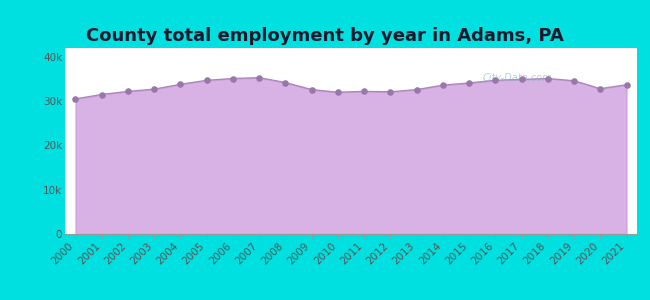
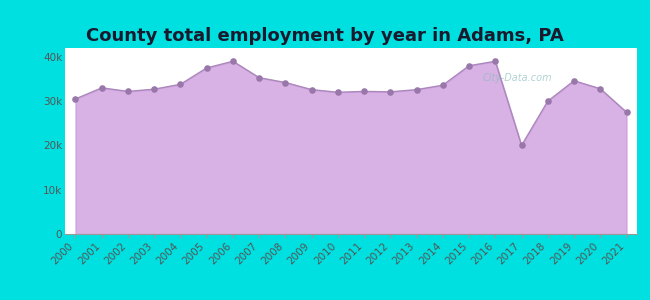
2001: 31.5k -> 33.0k
2005: 34.7k -> 37.5k
2006: 35.1k -> 39.0k
2015: 34.1k -> 38.0k
2016: 34.7k -> 39.0k
2017: 34.9k -> 20.0k
2018: 35.1k -> 30.0k
2021: 33.7k -> 27.5k
